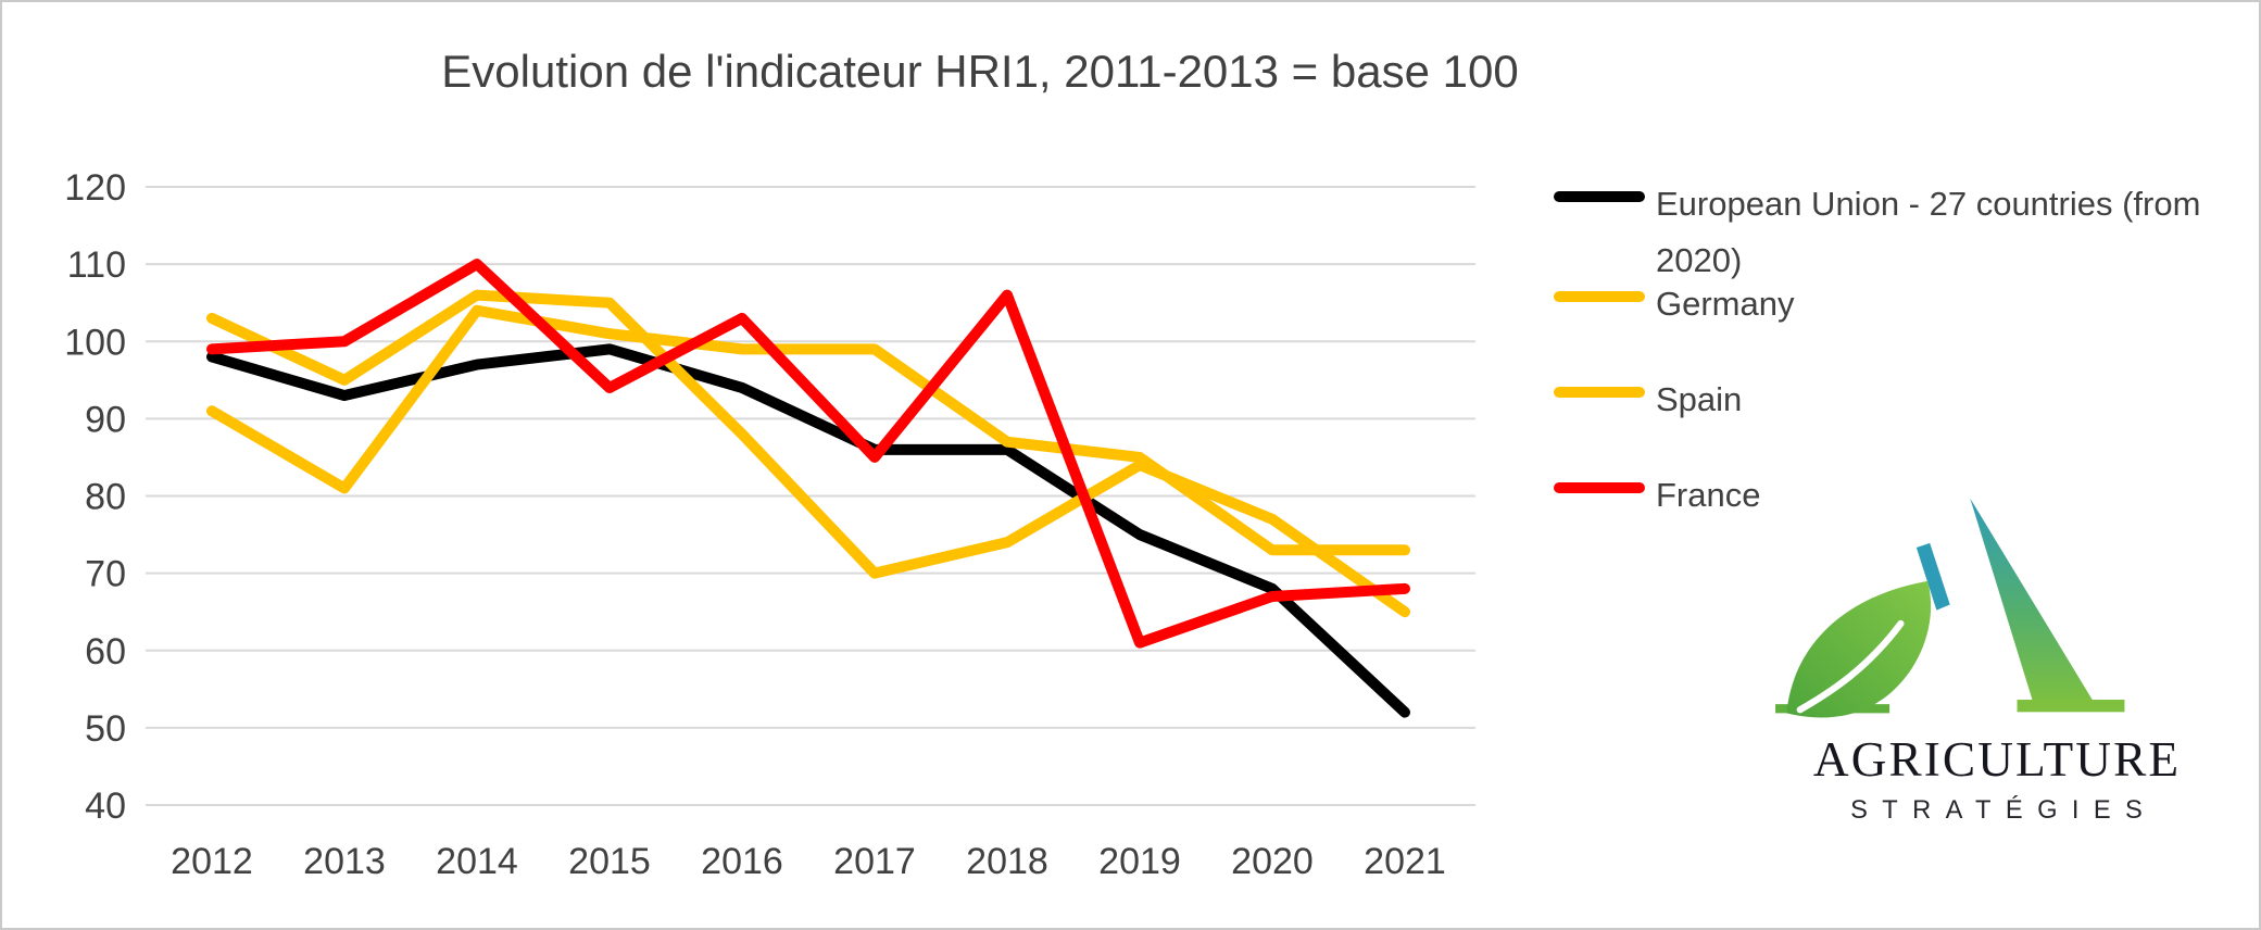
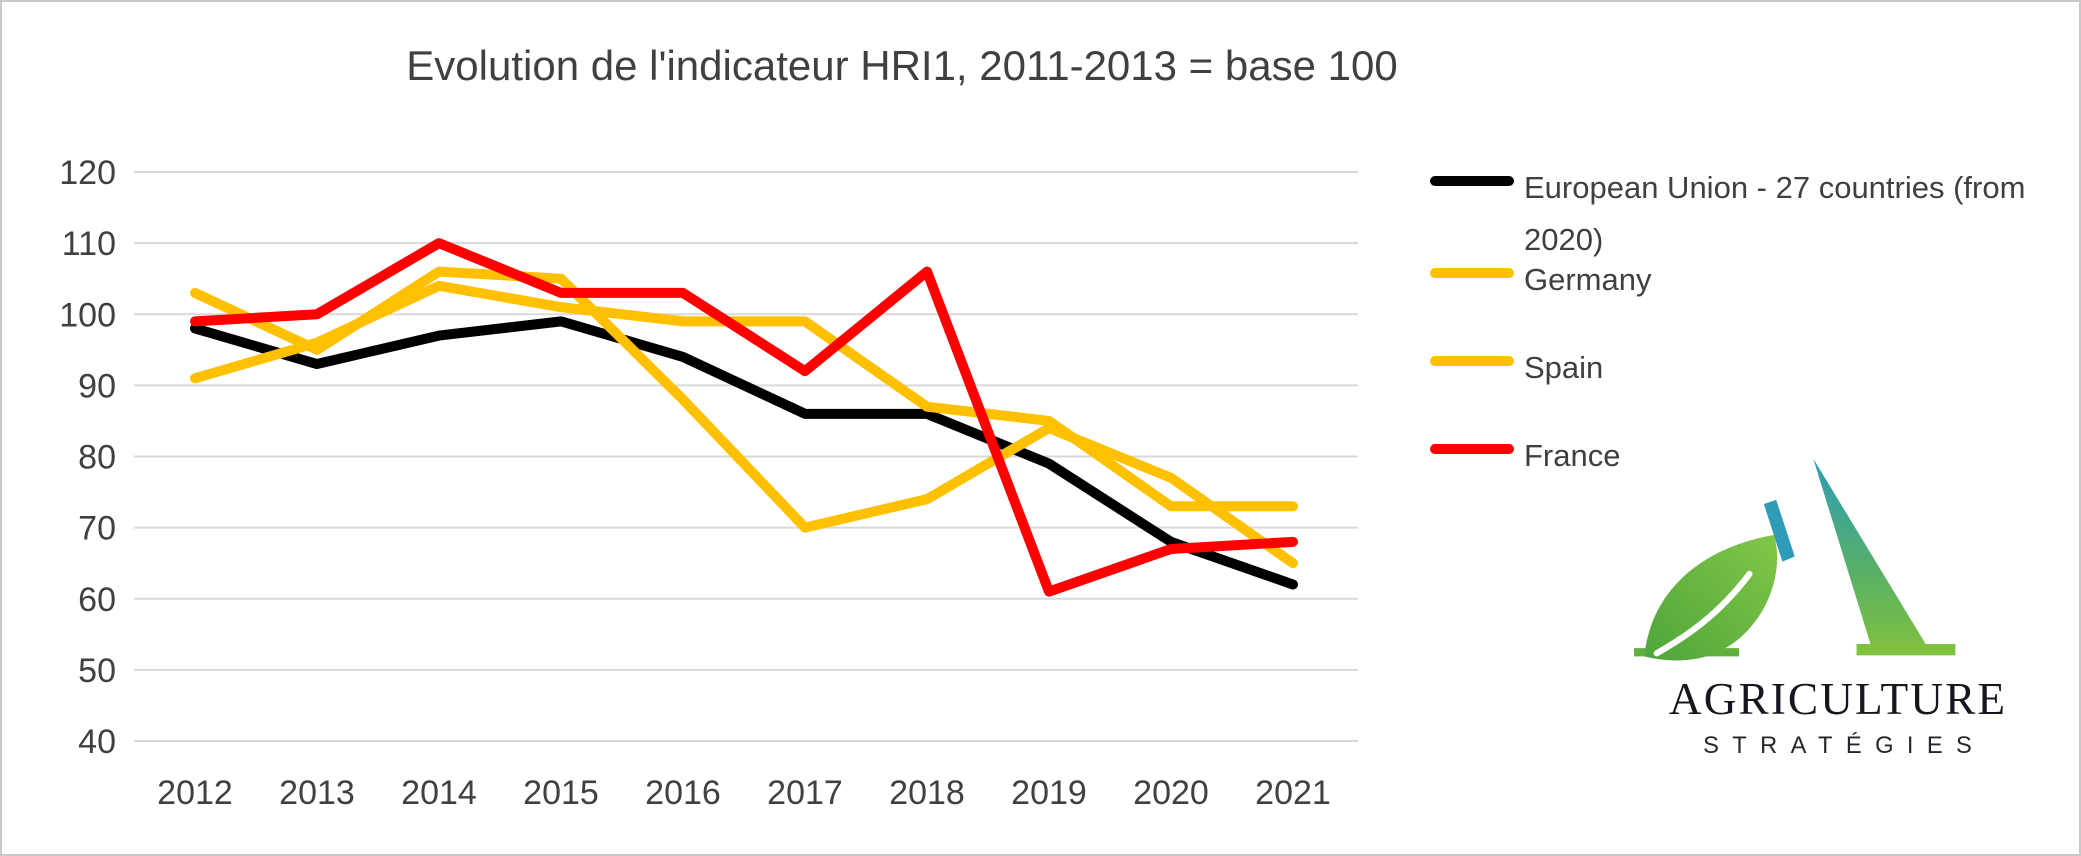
Spain/2013: 81 -> 96
France/2015: 94 -> 103
France/2017: 85 -> 92
European Union - 27 countries (from 2020)/2019: 75 -> 79
European Union - 27 countries (from 2020)/2021: 52 -> 62
